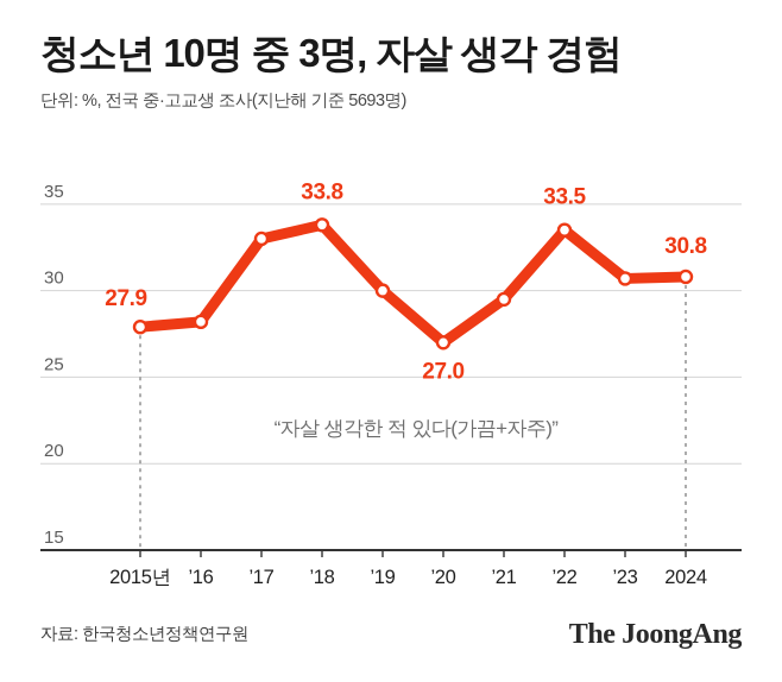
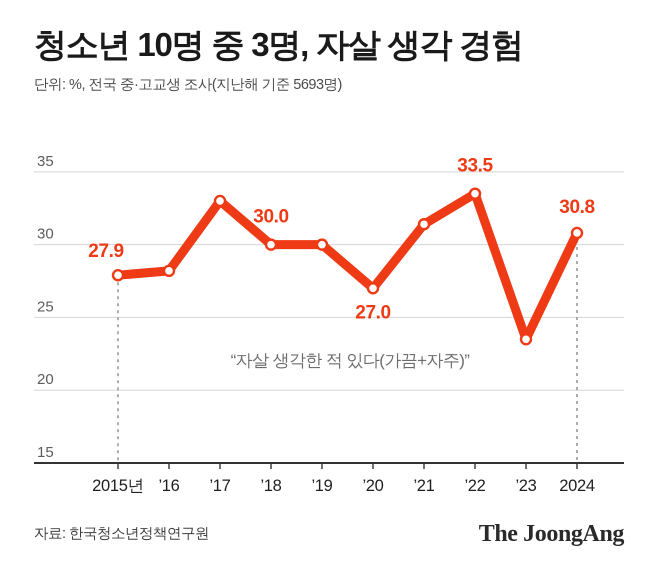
’18: 33.8 -> 30.0
’21: 29.5 -> 31.4
’23: 30.7 -> 23.5
